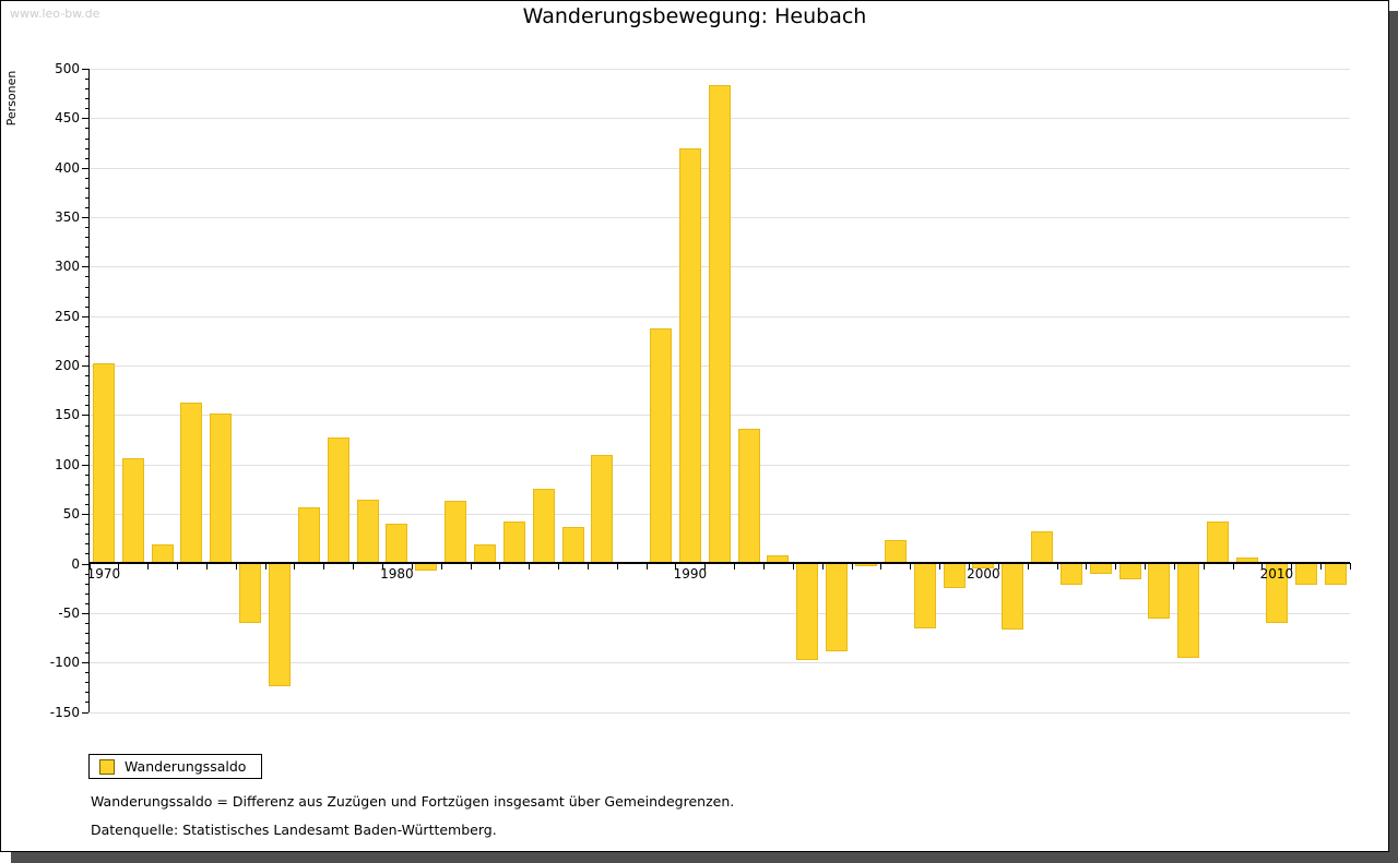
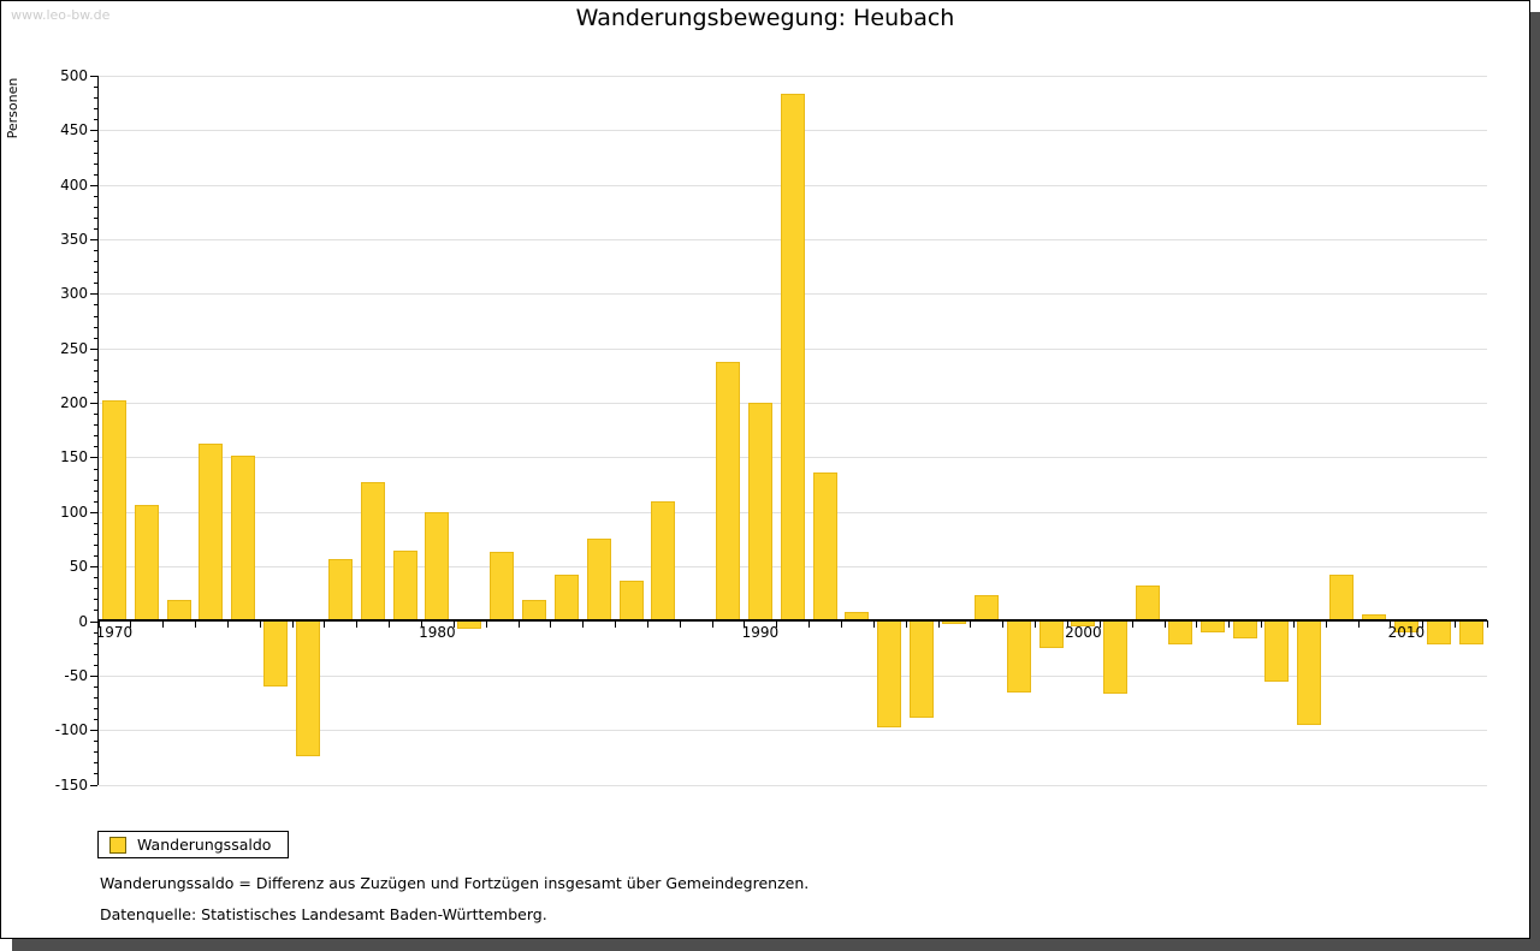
1980: 40 -> 100
1990: 420 -> 200
2010: -60 -> -10
